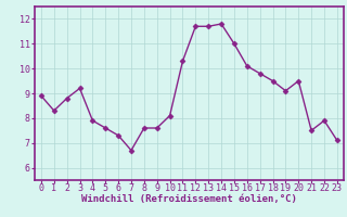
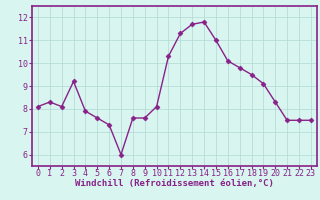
0: 8.9 -> 8.1
2: 8.8 -> 8.1
7: 6.7 -> 6.0
12: 11.7 -> 11.3
20: 9.5 -> 8.3
22: 7.9 -> 7.5
23: 7.1 -> 7.5
